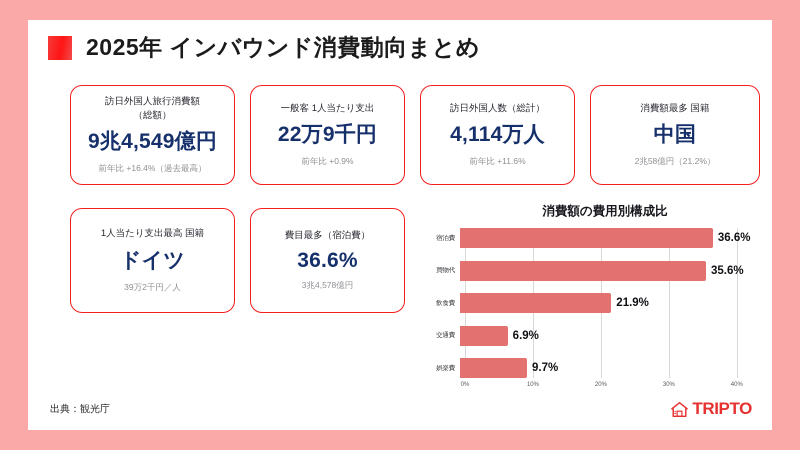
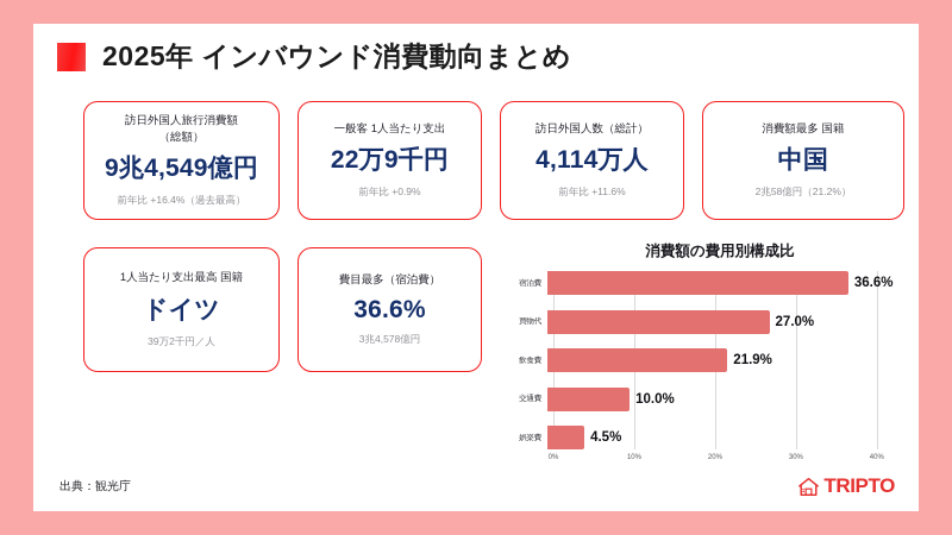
買物代: 35.6% -> 27.0%
交通費: 6.9% -> 10.0%
娯楽費: 9.7% -> 4.5%
